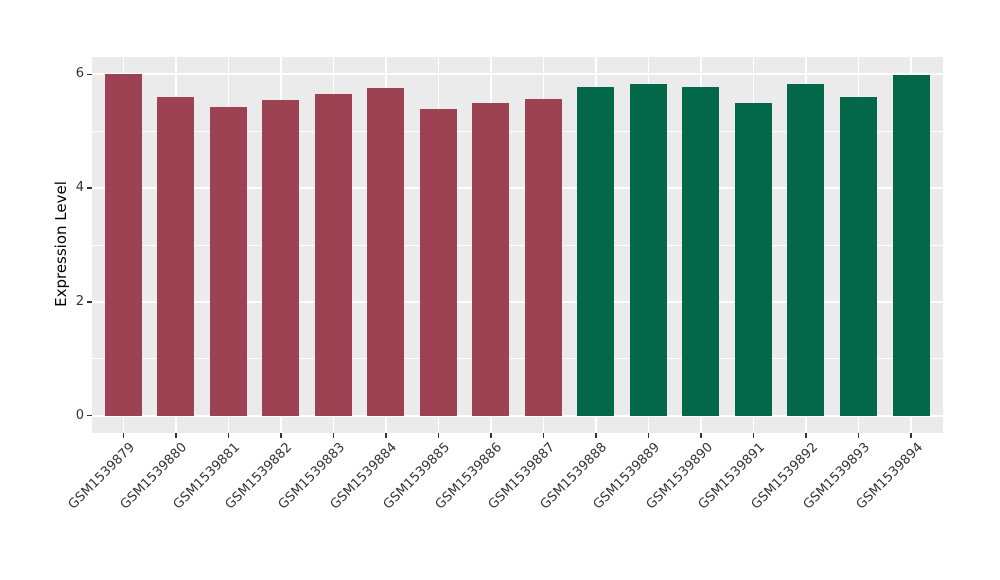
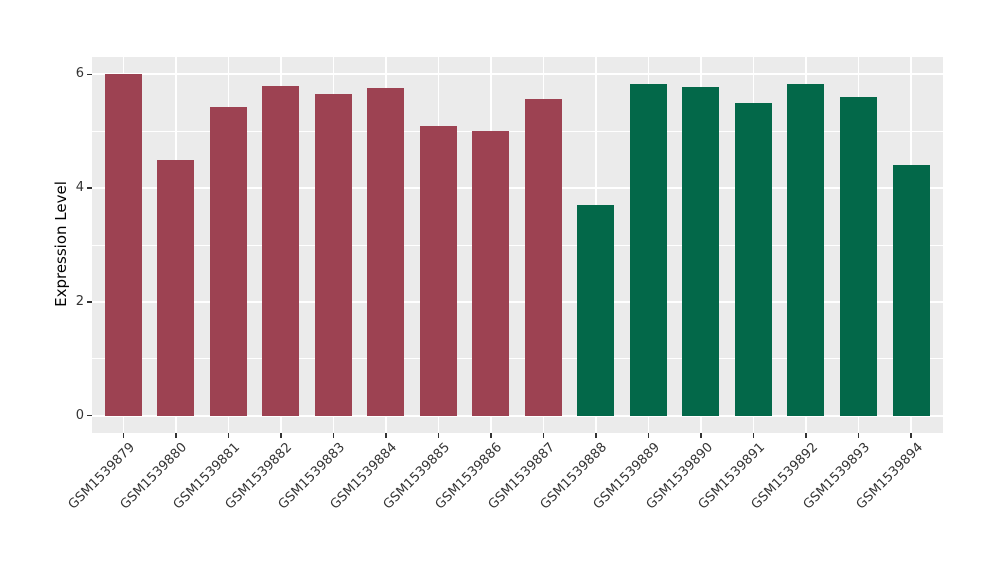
GSM1539880: 5.6 -> 4.5
GSM1539882: 5.6 -> 5.8
GSM1539885: 5.4 -> 5.1
GSM1539886: 5.5 -> 5.0
GSM1539888: 5.8 -> 3.7
GSM1539894: 6.0 -> 4.4
